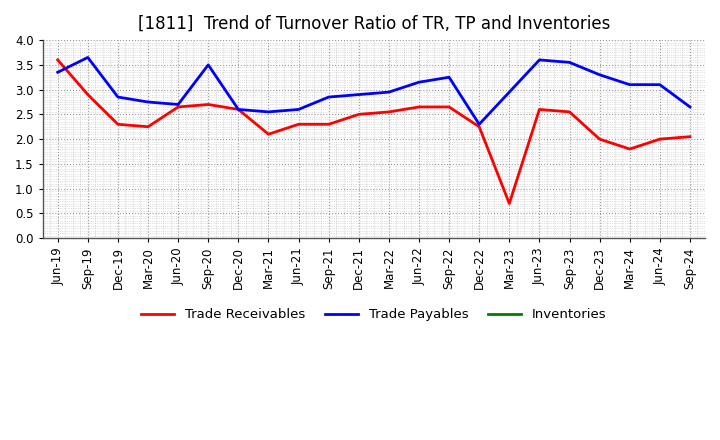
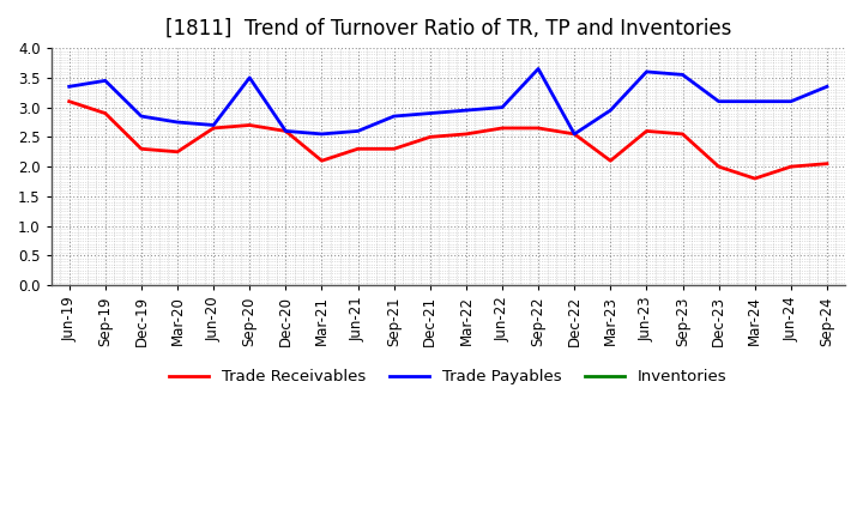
Trade Receivables/Jun-19: 3.60 -> 3.10
Trade Payables/Sep-19: 3.65 -> 3.45
Trade Payables/Jun-22: 3.15 -> 3.00
Trade Payables/Sep-22: 3.25 -> 3.65
Trade Receivables/Dec-22: 2.25 -> 2.55
Trade Payables/Dec-22: 2.30 -> 2.55
Trade Receivables/Mar-23: 0.70 -> 2.10
Trade Payables/Dec-23: 3.30 -> 3.10
Trade Payables/Sep-24: 2.65 -> 3.35
